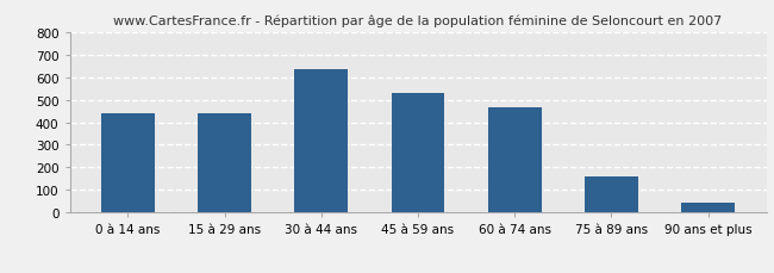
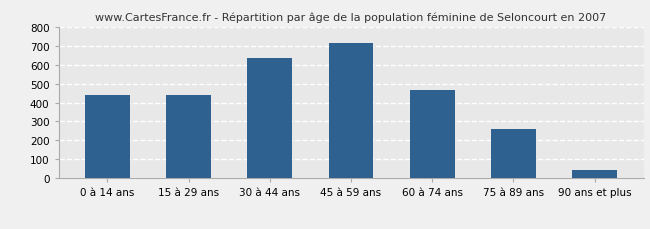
45 à 59 ans: 530 -> 720
75 à 89 ans: 160 -> 260
